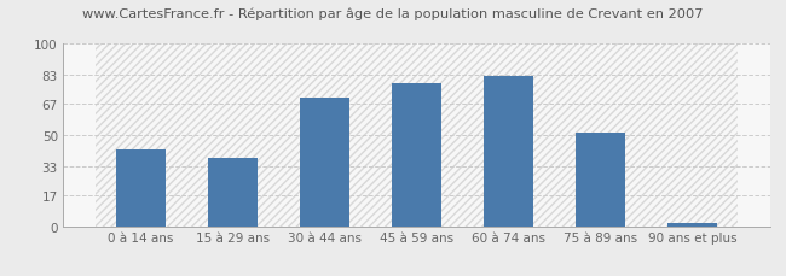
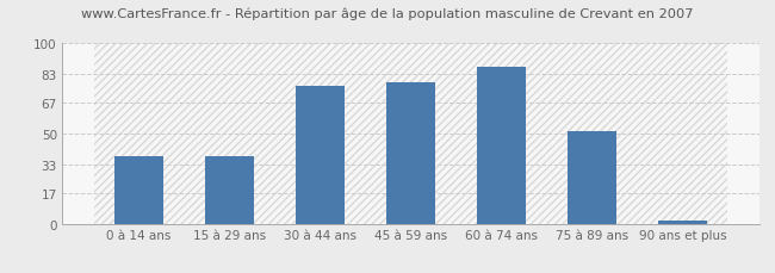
0 à 14 ans: 42 -> 37
30 à 44 ans: 70 -> 76
60 à 74 ans: 82 -> 87
